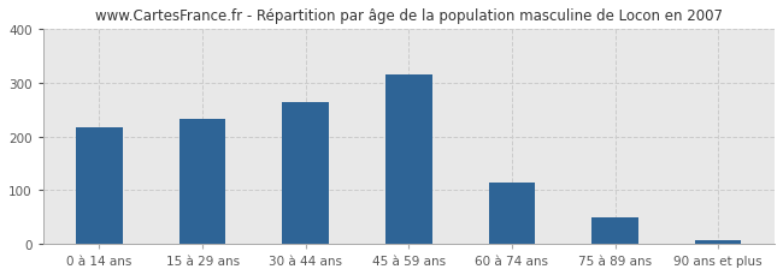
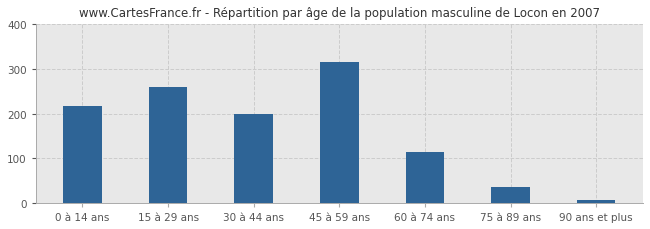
15 à 29 ans: 232 -> 260
30 à 44 ans: 265 -> 200
75 à 89 ans: 50 -> 35
